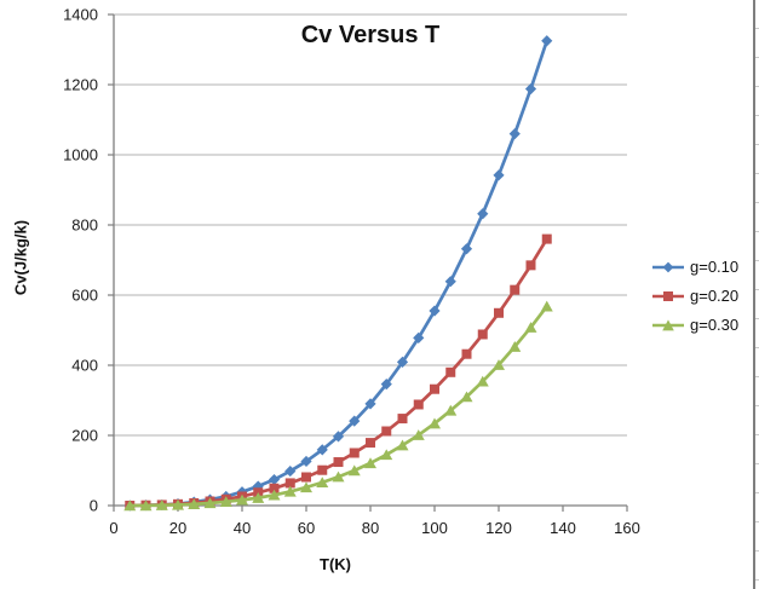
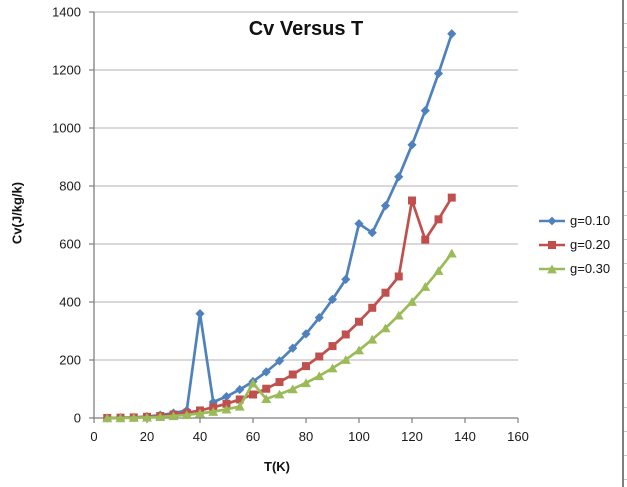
g=0.10/40: 40 -> 360
g=0.30/60: 50 -> 120
g=0.10/100: 560 -> 670
g=0.20/120: 550 -> 750
